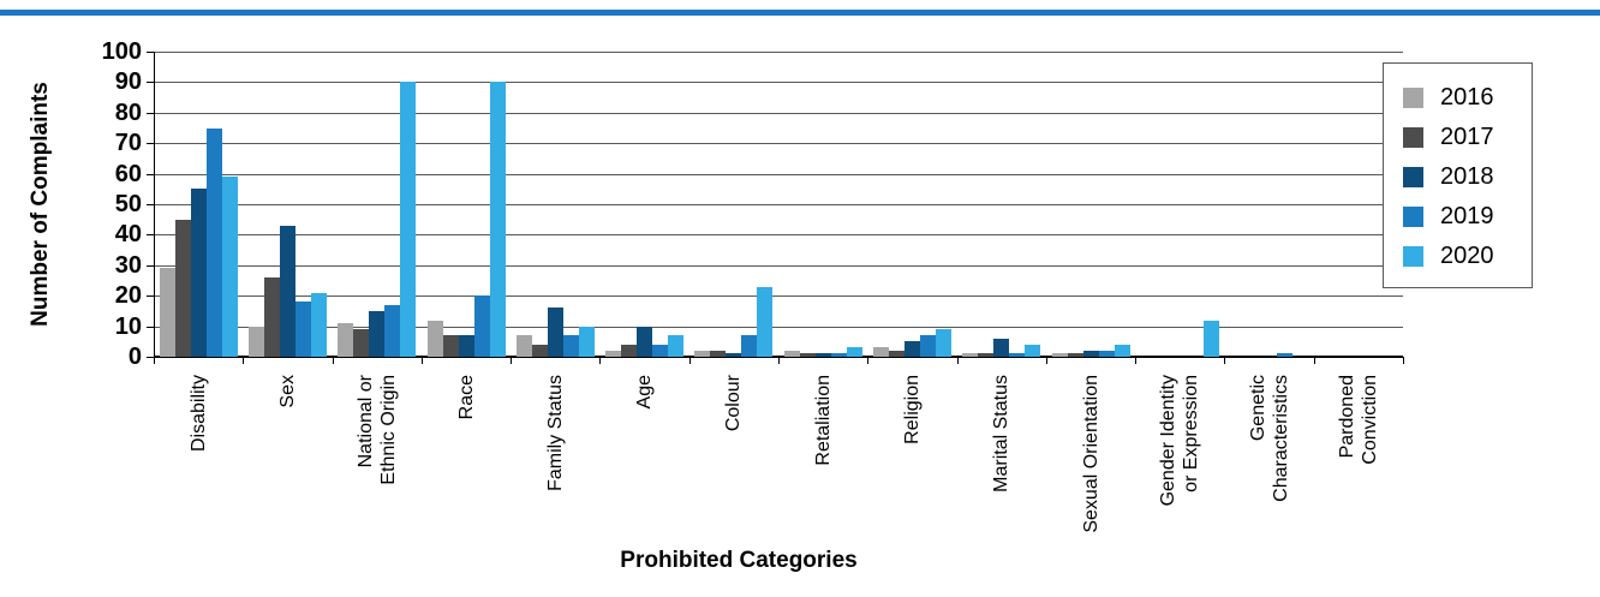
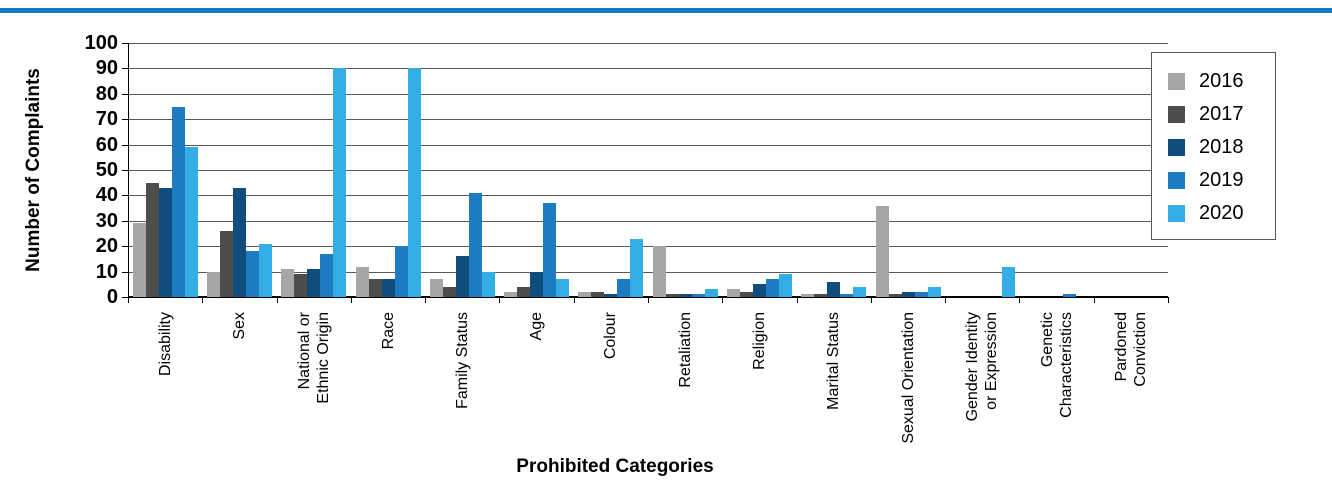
2018/Disability: 55 -> 43
2018/National or Ethnic Origin: 15 -> 11
2019/Family Status: 7 -> 41
2019/Age: 4 -> 37
2016/Retaliation: 2 -> 20
2016/Sexual Orientation: 1 -> 36
